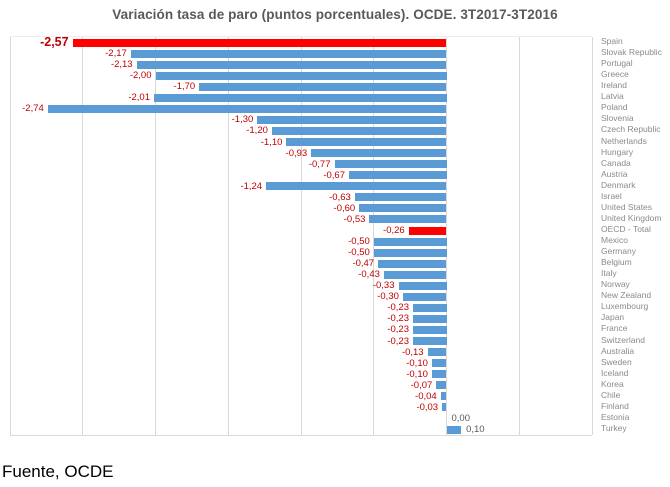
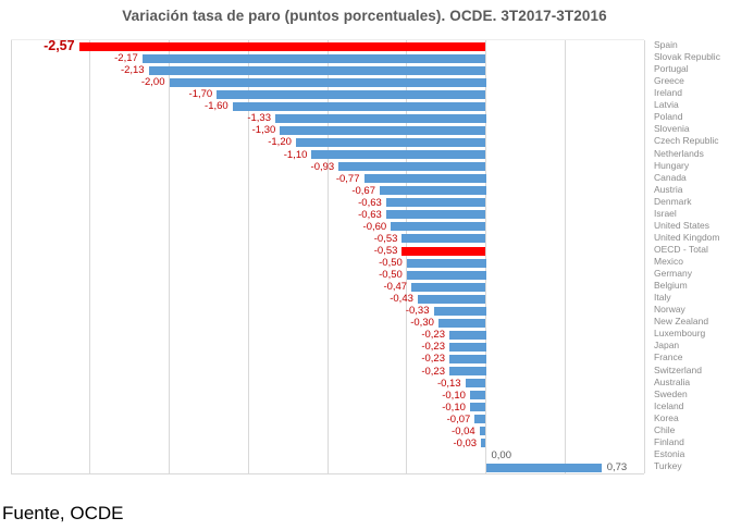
Latvia: -2,01 -> -1,60
Poland: -2,74 -> -1,33
Denmark: -1,24 -> -0,63
OECD - Total: -0,26 -> -0,53
Turkey: 0,10 -> 0,73
